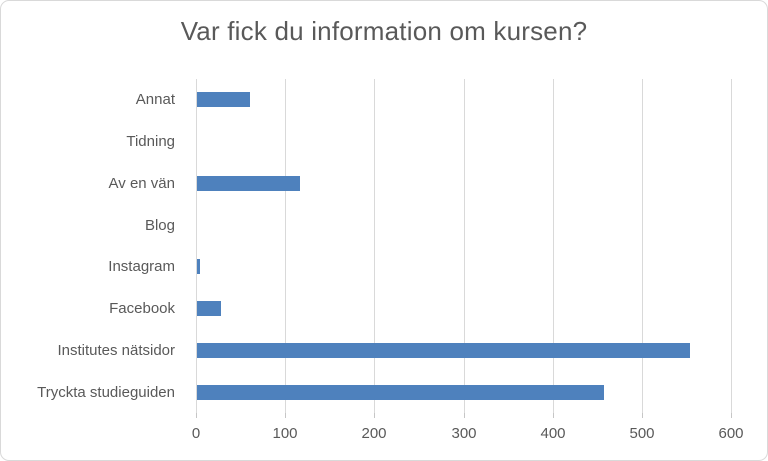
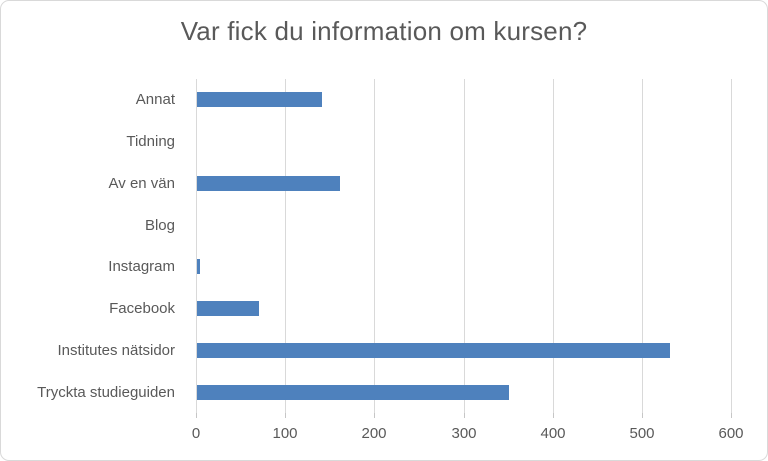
Annat: 60 -> 140
Av en vän: 120 -> 160
Facebook: 30 -> 70
Institutes nätsidor: 550 -> 530
Tryckta studieguiden: 460 -> 350
